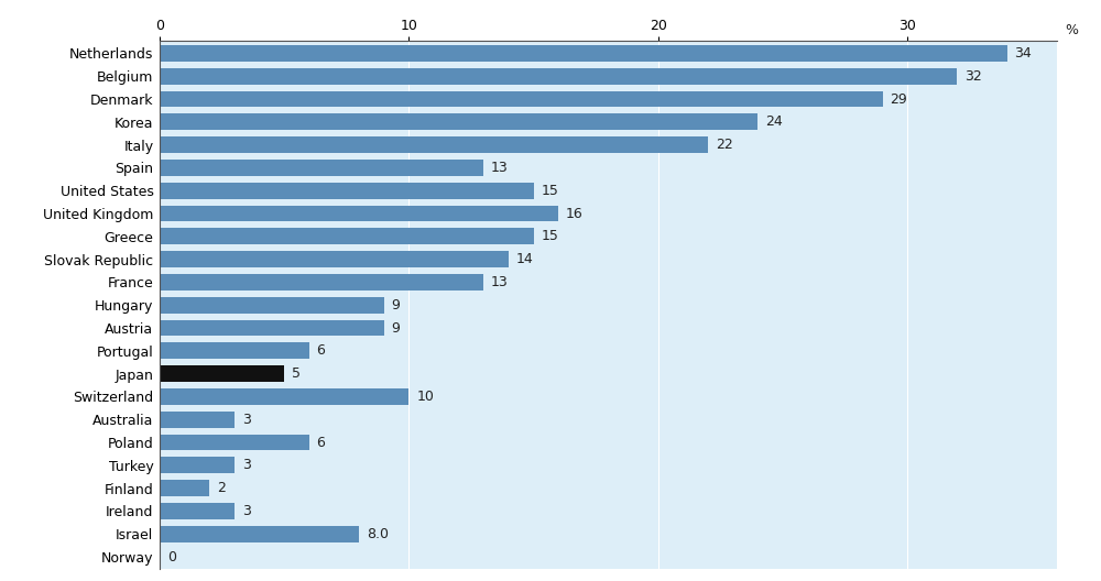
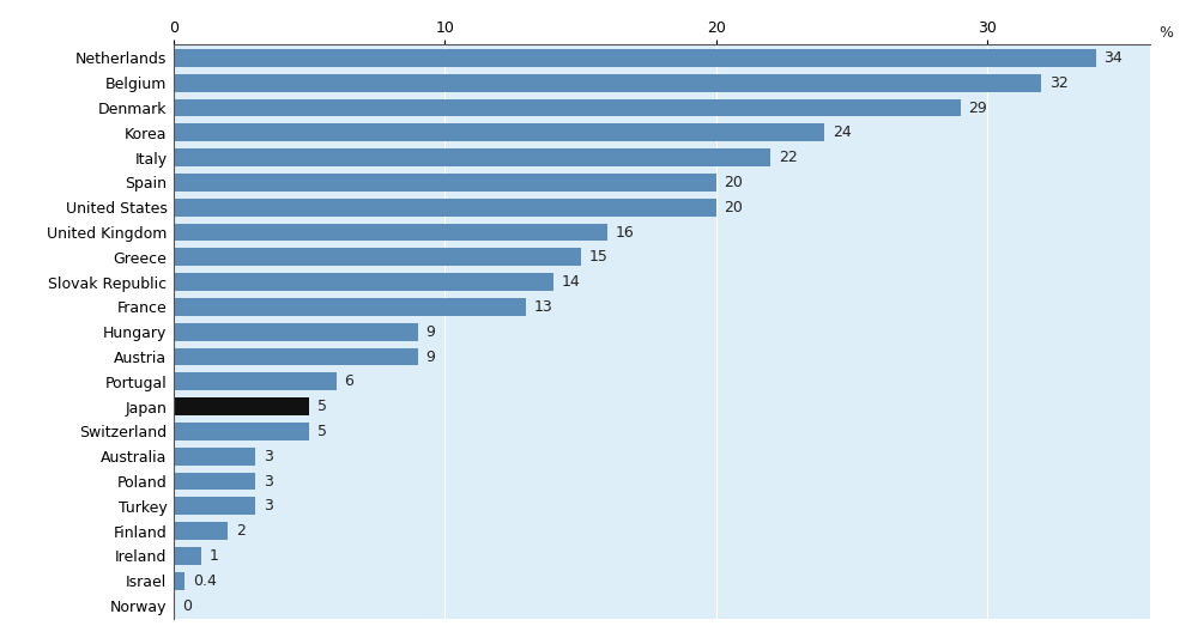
Spain: 13 -> 20
United States: 15 -> 20
Switzerland: 10 -> 5
Poland: 6 -> 3
Ireland: 3 -> 1
Israel: 8.0 -> 0.4
